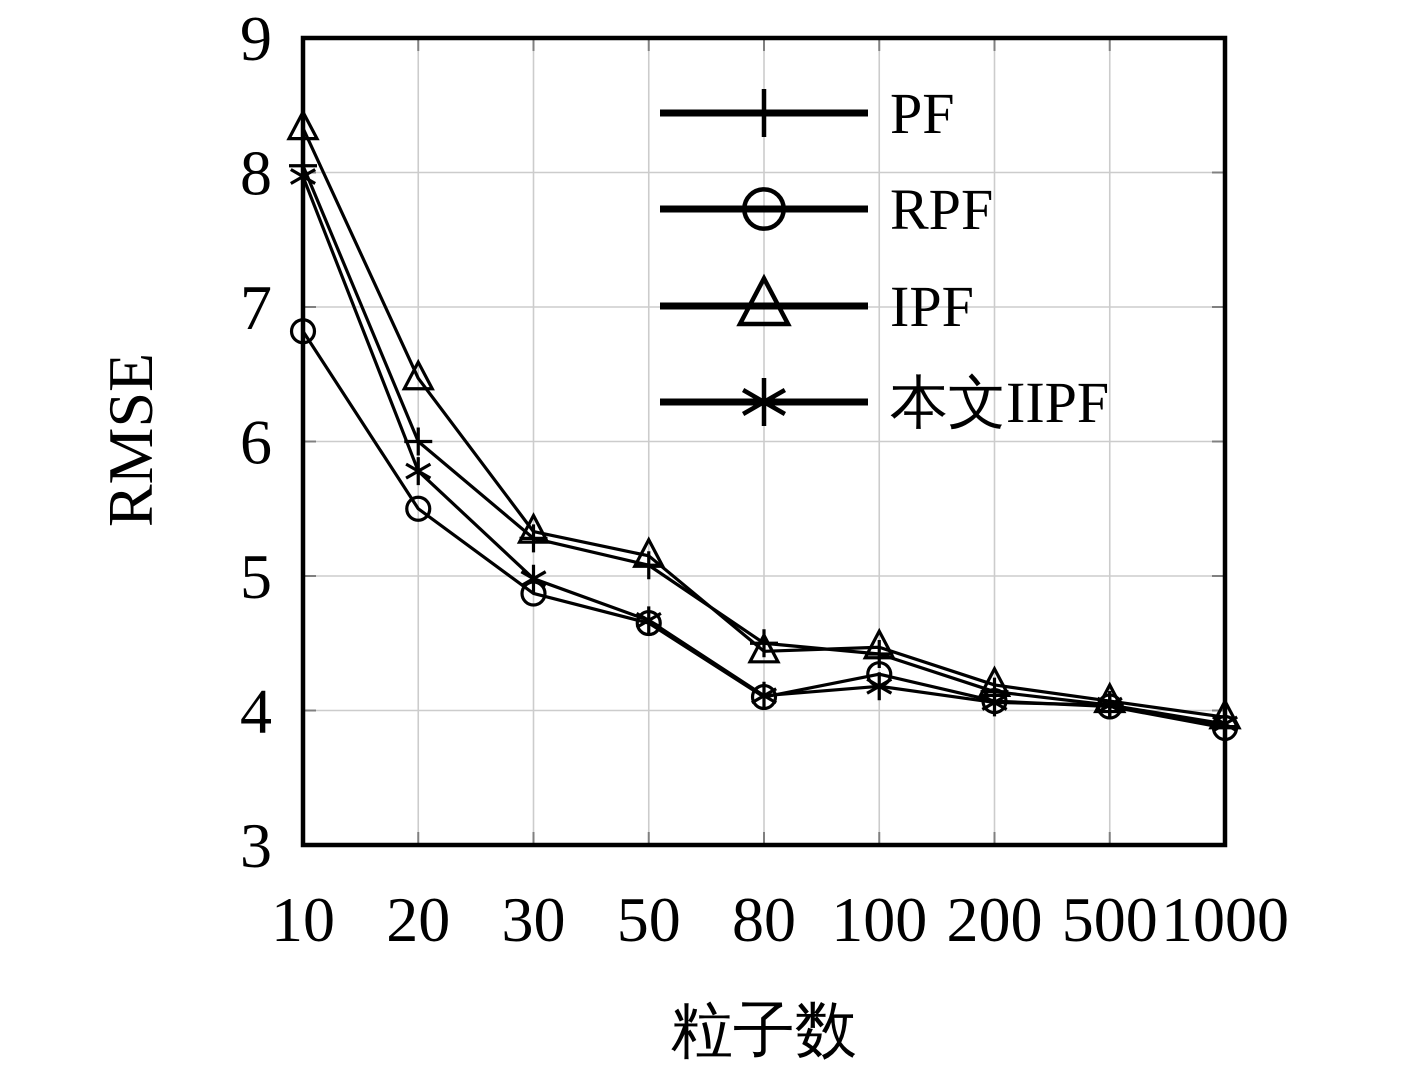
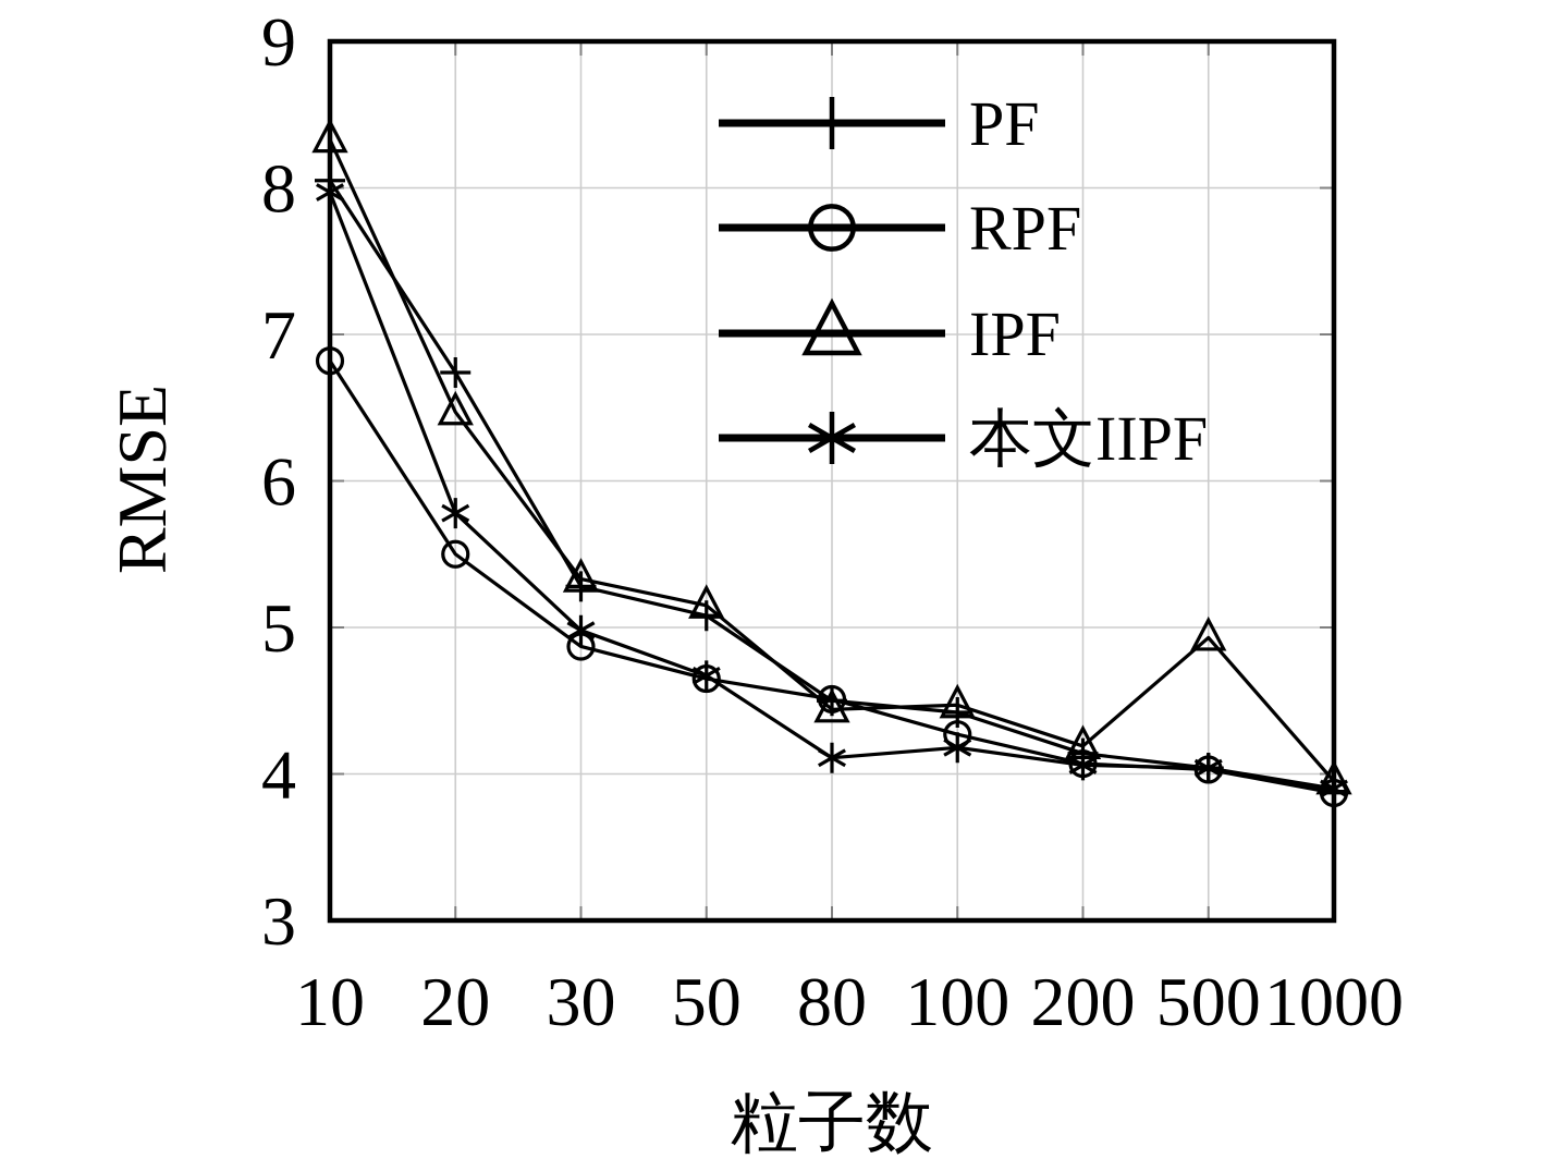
PF/20: 6.00 -> 6.74
RPF/80: 4.10 -> 4.51
IPF/500: 4.07 -> 4.93
